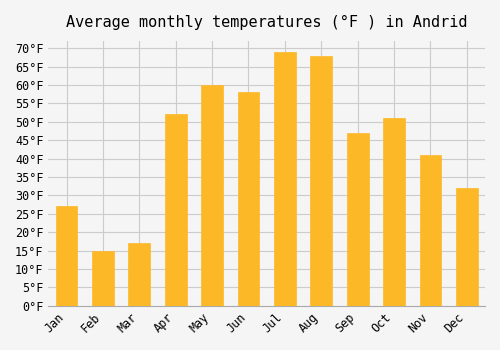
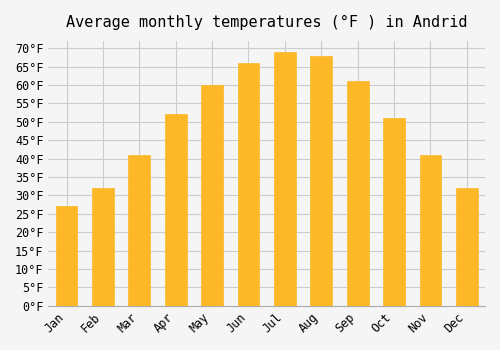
Feb: 15°F -> 32°F
Mar: 17°F -> 41°F
Jun: 58°F -> 66°F
Sep: 47°F -> 61°F
